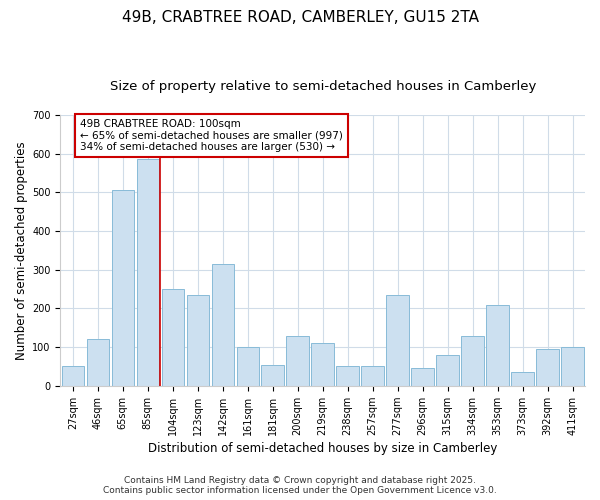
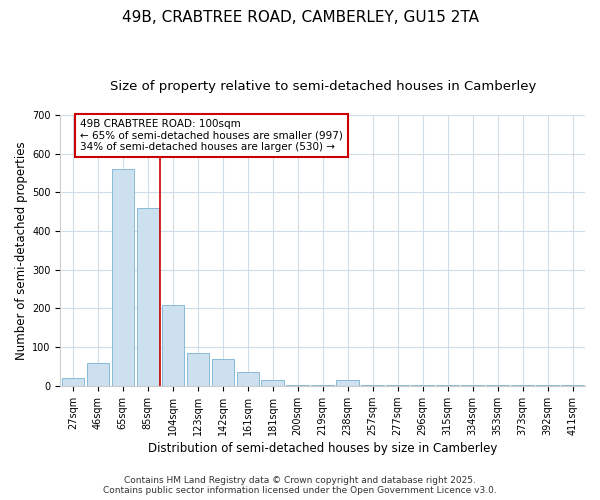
27sqm: 50 -> 20
46sqm: 120 -> 60
65sqm: 505 -> 560
85sqm: 585 -> 460
104sqm: 250 -> 210
123sqm: 235 -> 85
142sqm: 315 -> 70
161sqm: 100 -> 35
181sqm: 55 -> 15
200sqm: 130 -> 3
219sqm: 110 -> 2
238sqm: 50 -> 14
257sqm: 50 -> 2
277sqm: 235 -> 2
296sqm: 45 -> 1
315sqm: 80 -> 1
334sqm: 130 -> 2
353sqm: 210 -> 1
373sqm: 35 -> 1
392sqm: 95 -> 1
411sqm: 100 -> 2
